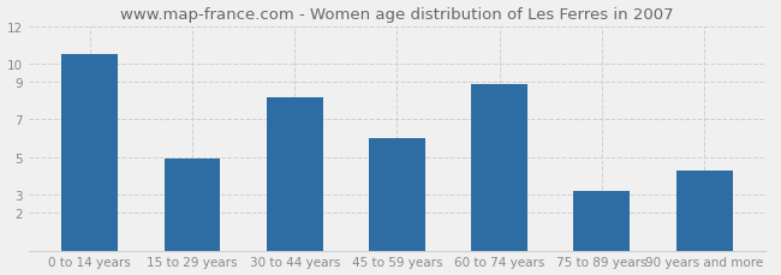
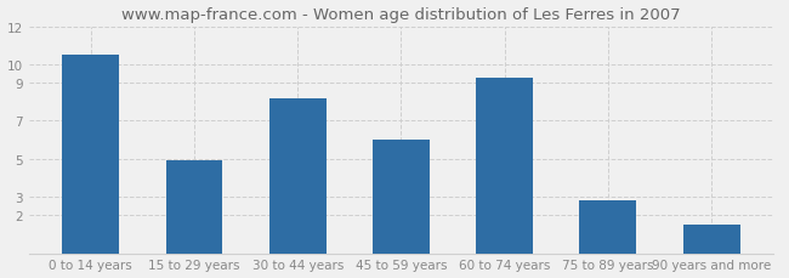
60 to 74 years: 8.9 -> 9.3
75 to 89 years: 3.2 -> 2.8
90 years and more: 4.3 -> 1.5
